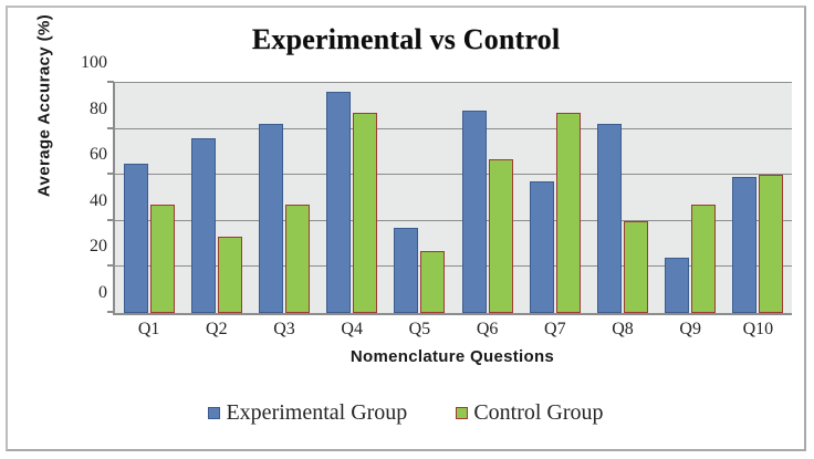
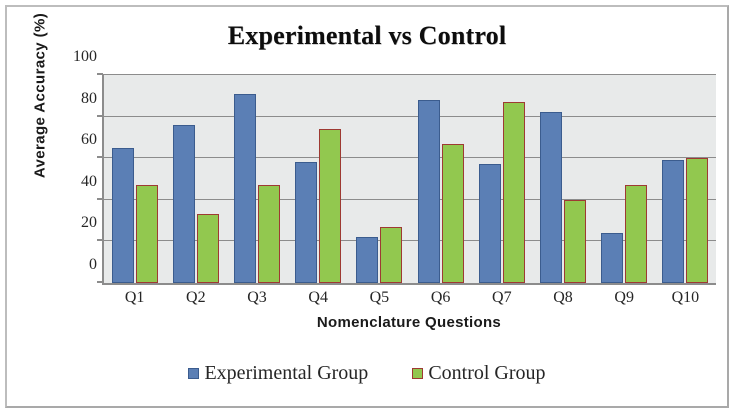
Experimental Group/Q3: 82 -> 91
Experimental Group/Q4: 96 -> 58
Control Group/Q4: 87 -> 74
Experimental Group/Q5: 37 -> 22
